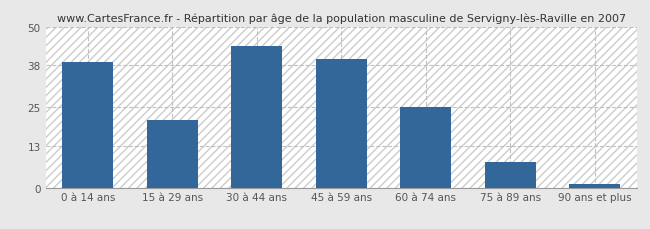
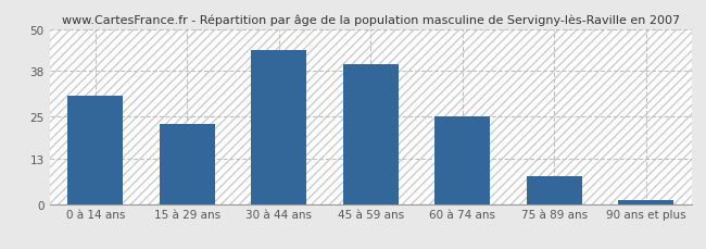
0 à 14 ans: 39 -> 31
15 à 29 ans: 21 -> 23
